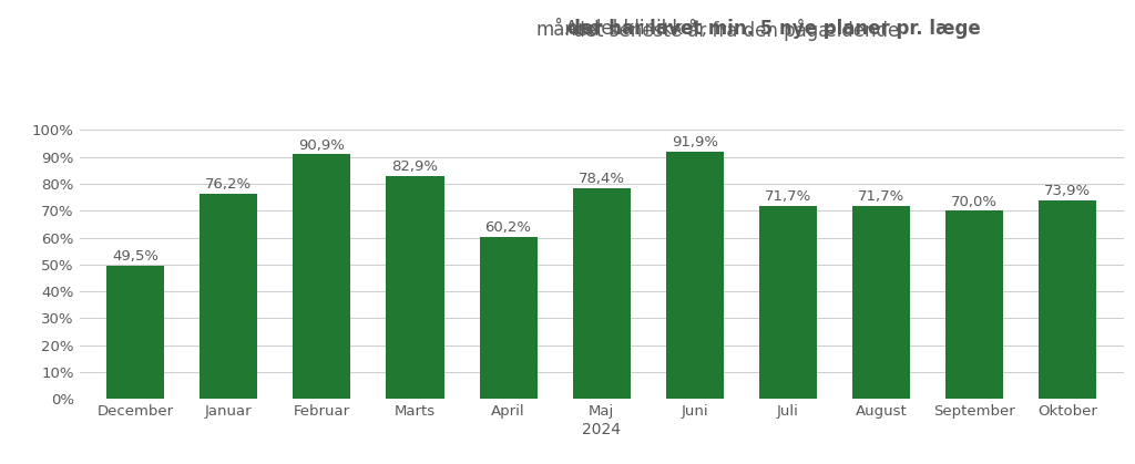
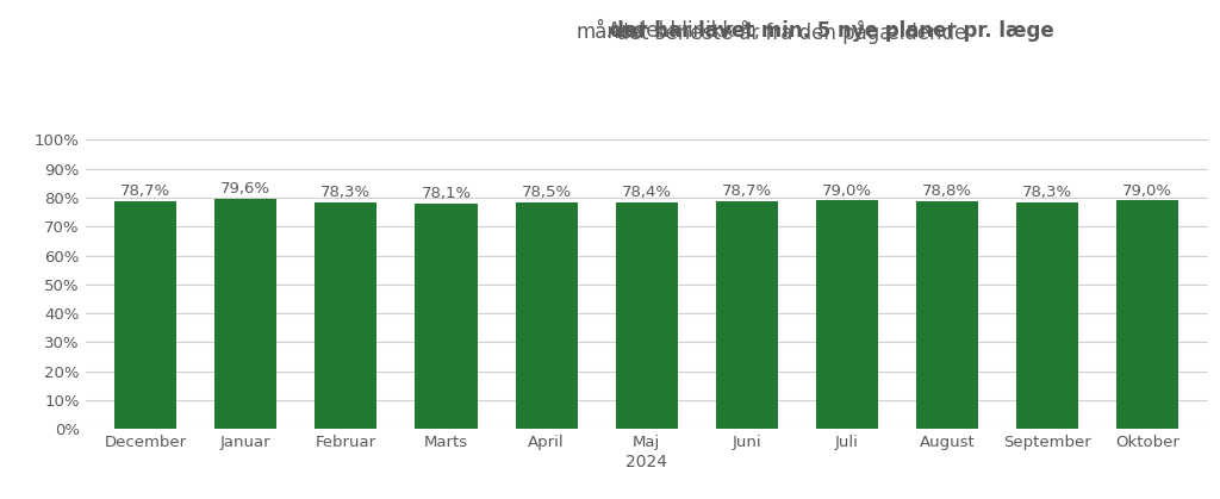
December: 49,5% -> 78,7%
Januar: 76,2% -> 79,6%
Februar: 90,9% -> 78,3%
Marts: 82,9% -> 78,1%
April: 60,2% -> 78,5%
Juni: 91,9% -> 78,7%
Juli: 71,7% -> 79,0%
August: 71,7% -> 78,8%
September: 70,0% -> 78,3%
Oktober: 73,9% -> 79,0%
